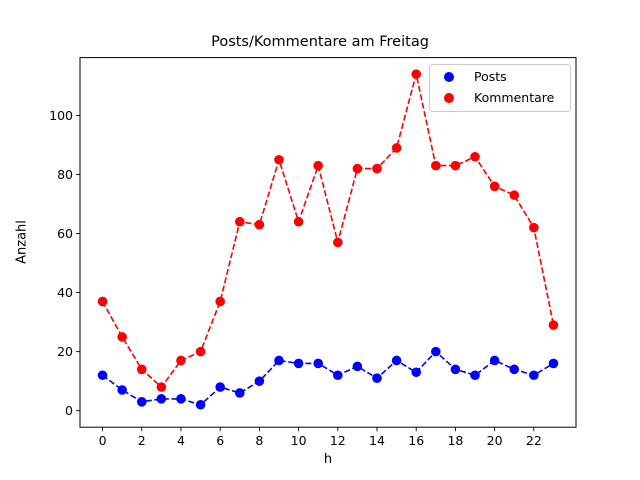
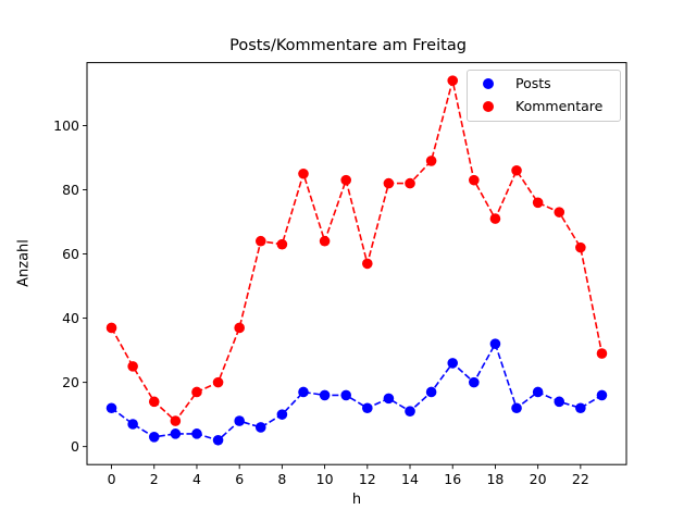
Posts/16: 13 -> 26
Posts/18: 14 -> 32
Kommentare/18: 83 -> 71
